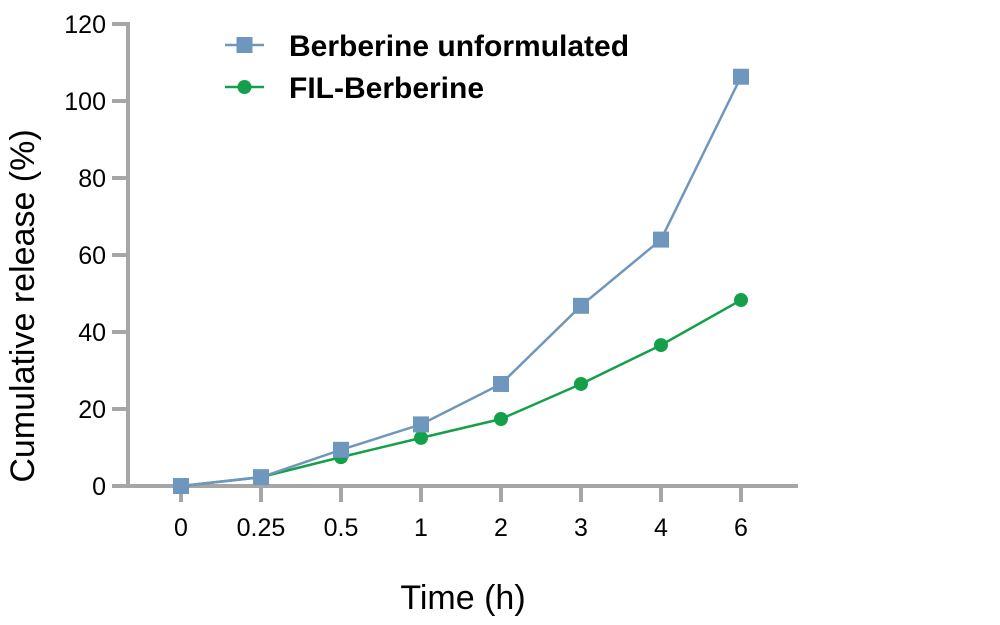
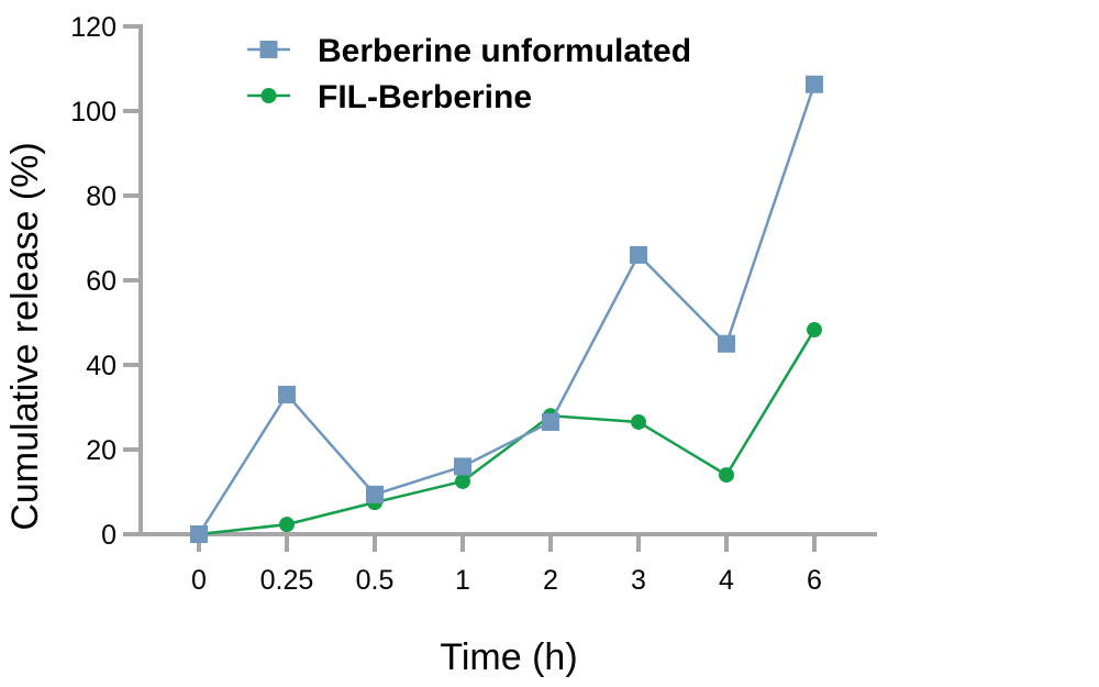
Berberine unformulated/0.25: 2 -> 33
FIL-Berberine/2: 17 -> 28
Berberine unformulated/3: 47 -> 66
Berberine unformulated/4: 64 -> 45
FIL-Berberine/4: 37 -> 14
